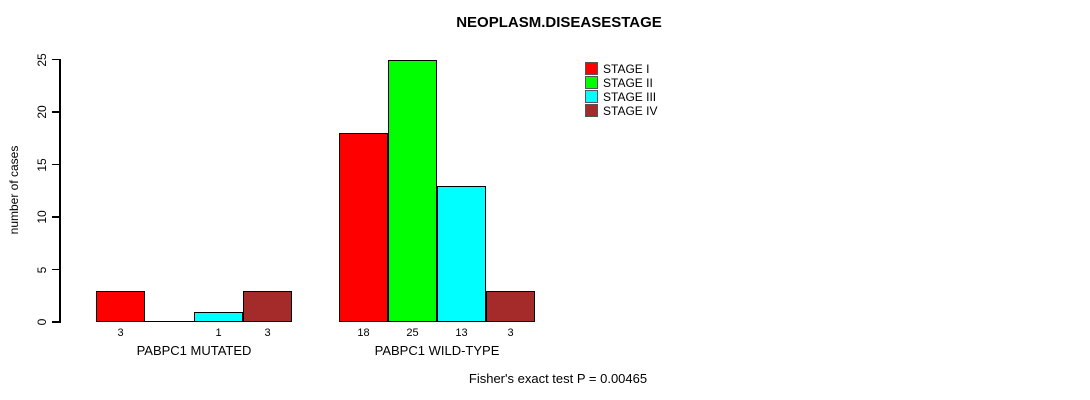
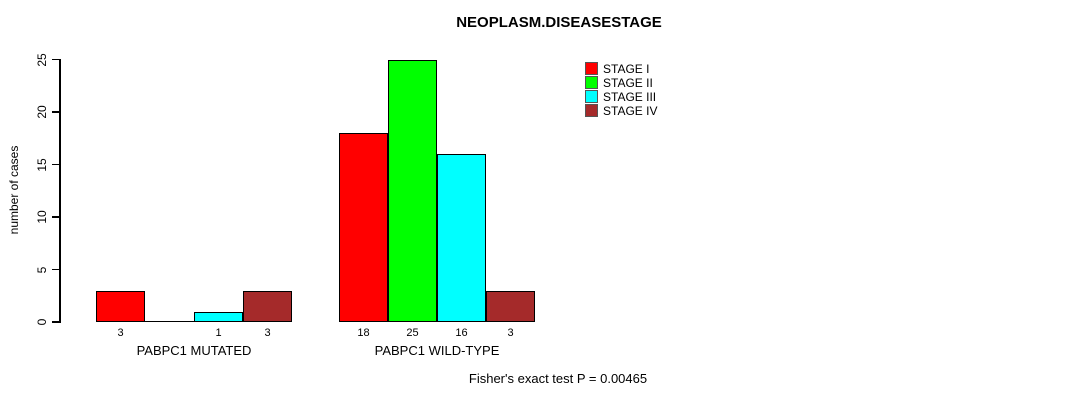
STAGE III/PABPC1 WILD-TYPE: 13 -> 16
